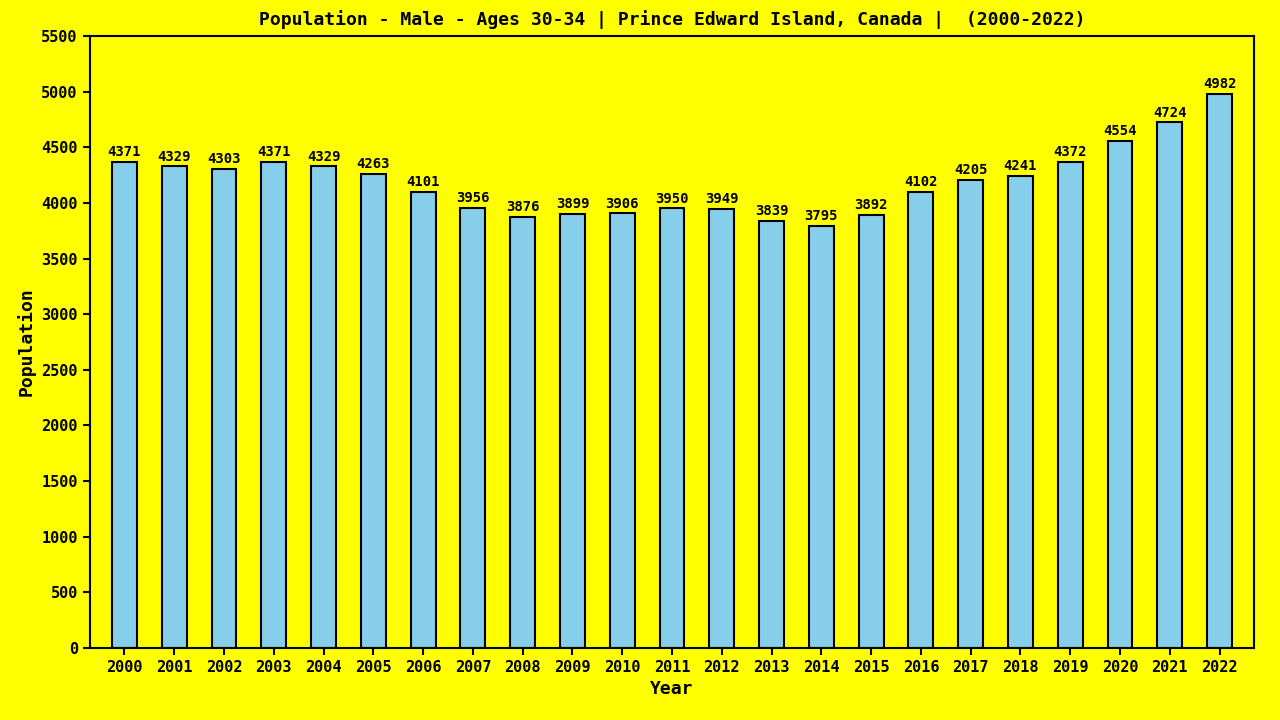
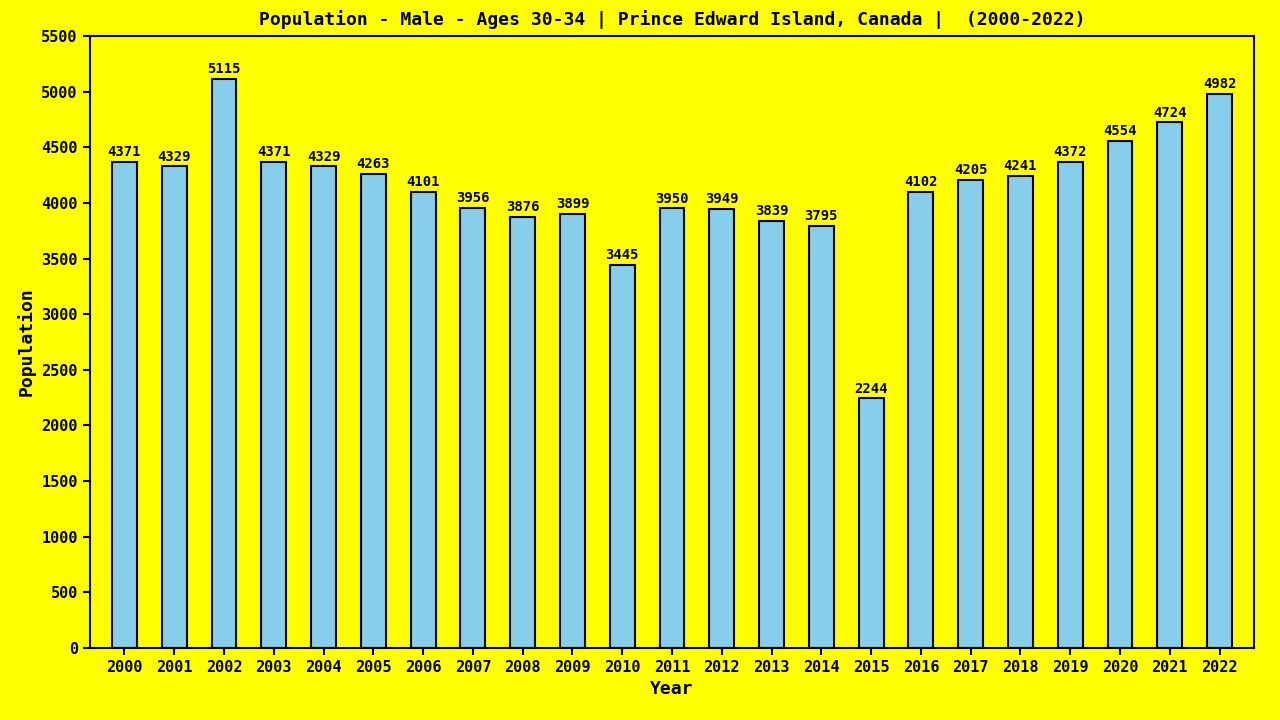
2002: 4303 -> 5115
2010: 3906 -> 3445
2015: 3892 -> 2244
